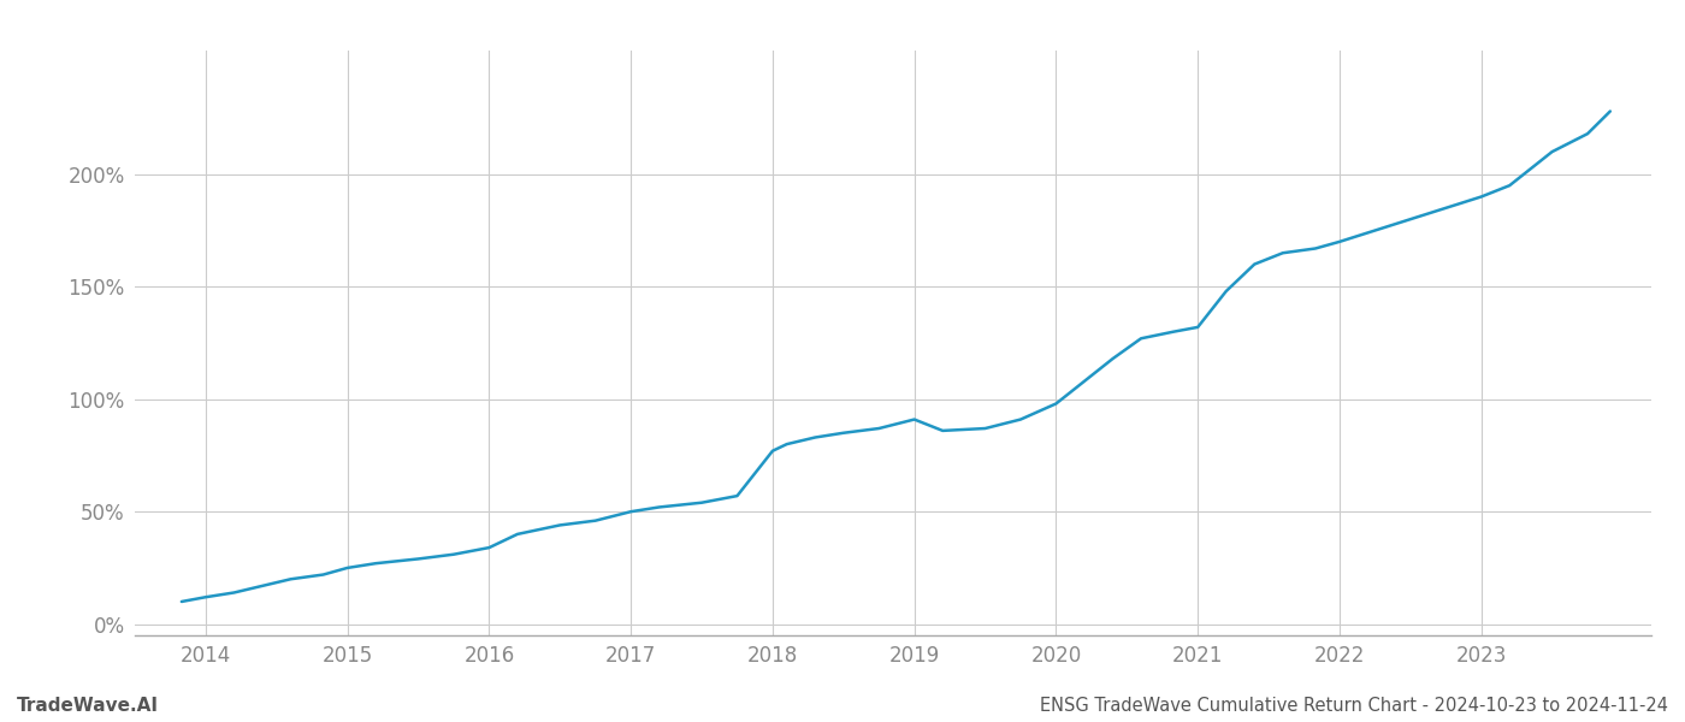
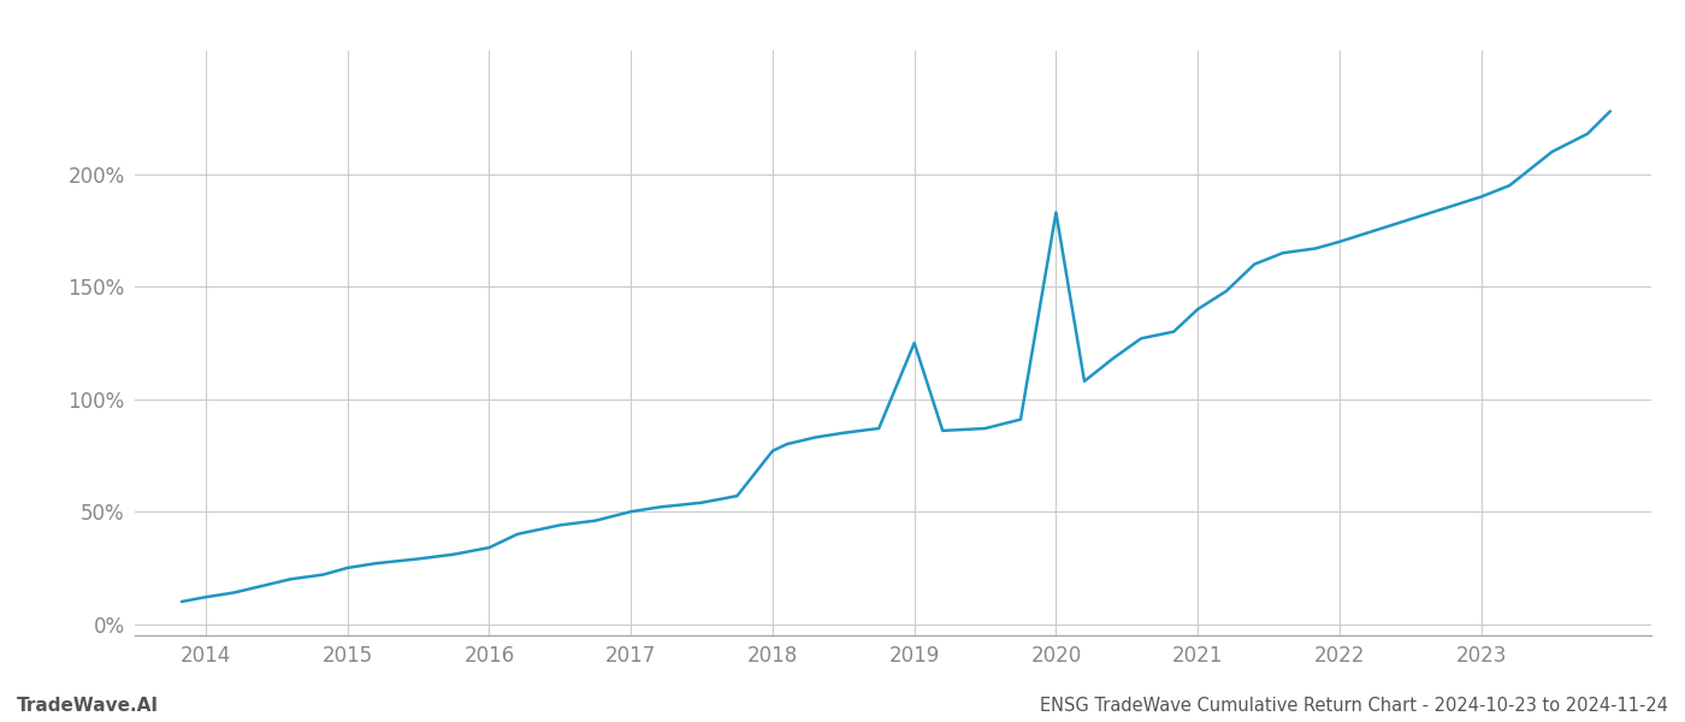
2019: 91% -> 125%
2020: 98% -> 183%
2021: 132% -> 140%
